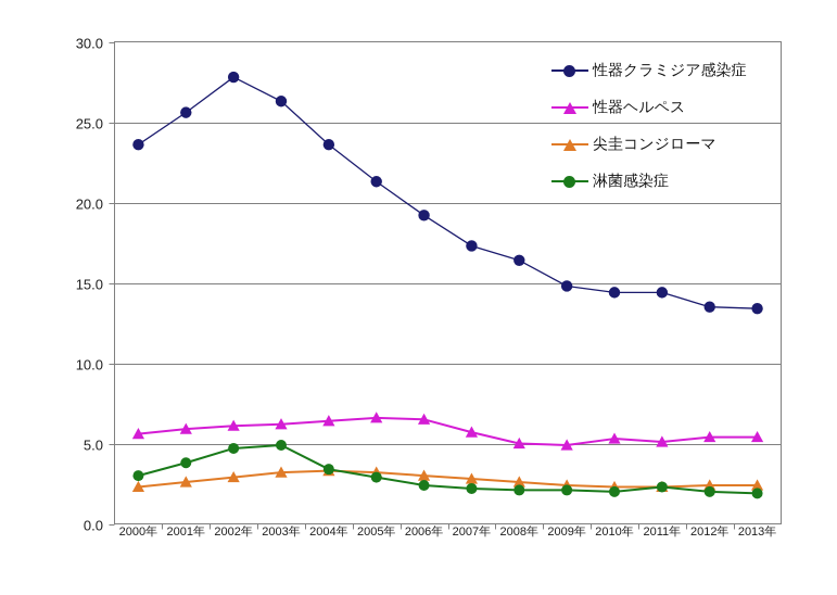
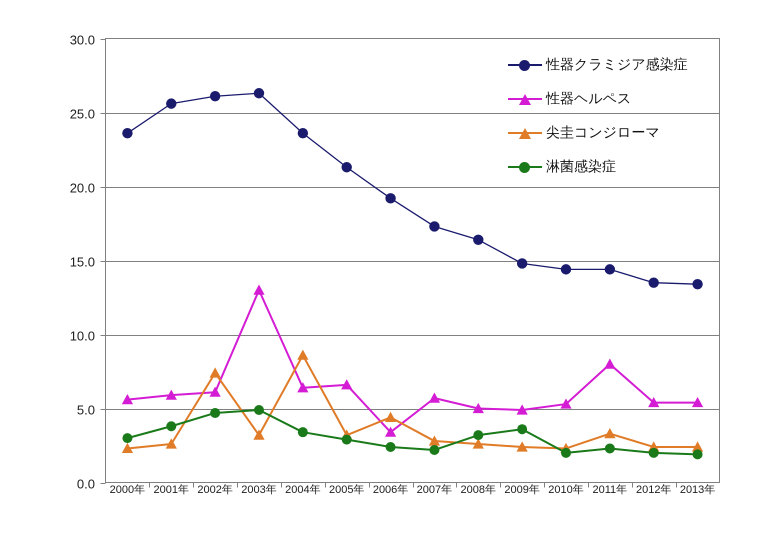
性器クラミジア感染症/2002年: 27.8 -> 26.1
尖圭コンジローマ/2002年: 2.9 -> 7.4
性器ヘルペス/2003年: 6.2 -> 13.0
尖圭コンジローマ/2004年: 3.3 -> 8.6
性器ヘルペス/2006年: 6.5 -> 3.4
尖圭コンジローマ/2006年: 3.0 -> 4.4
淋菌感染症/2008年: 2.1 -> 3.2
淋菌感染症/2009年: 2.1 -> 3.6
性器ヘルペス/2011年: 5.1 -> 8.0
尖圭コンジローマ/2011年: 2.3 -> 3.3
